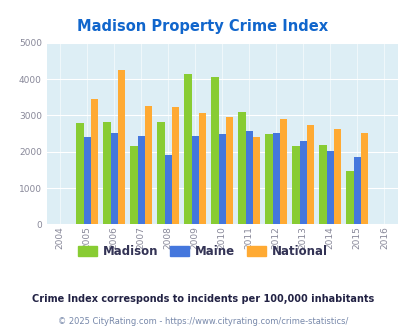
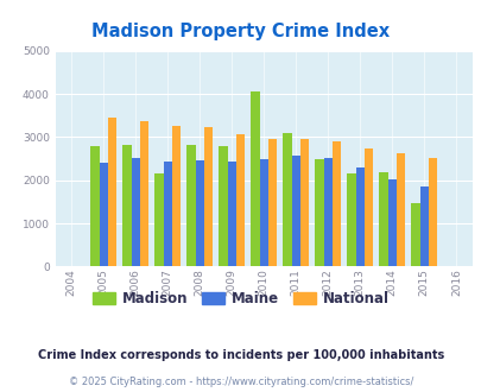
National/2006: 4250 -> 3370
Maine/2008: 1900 -> 2460
Madison/2009: 4150 -> 2780
National/2011: 2400 -> 2960
